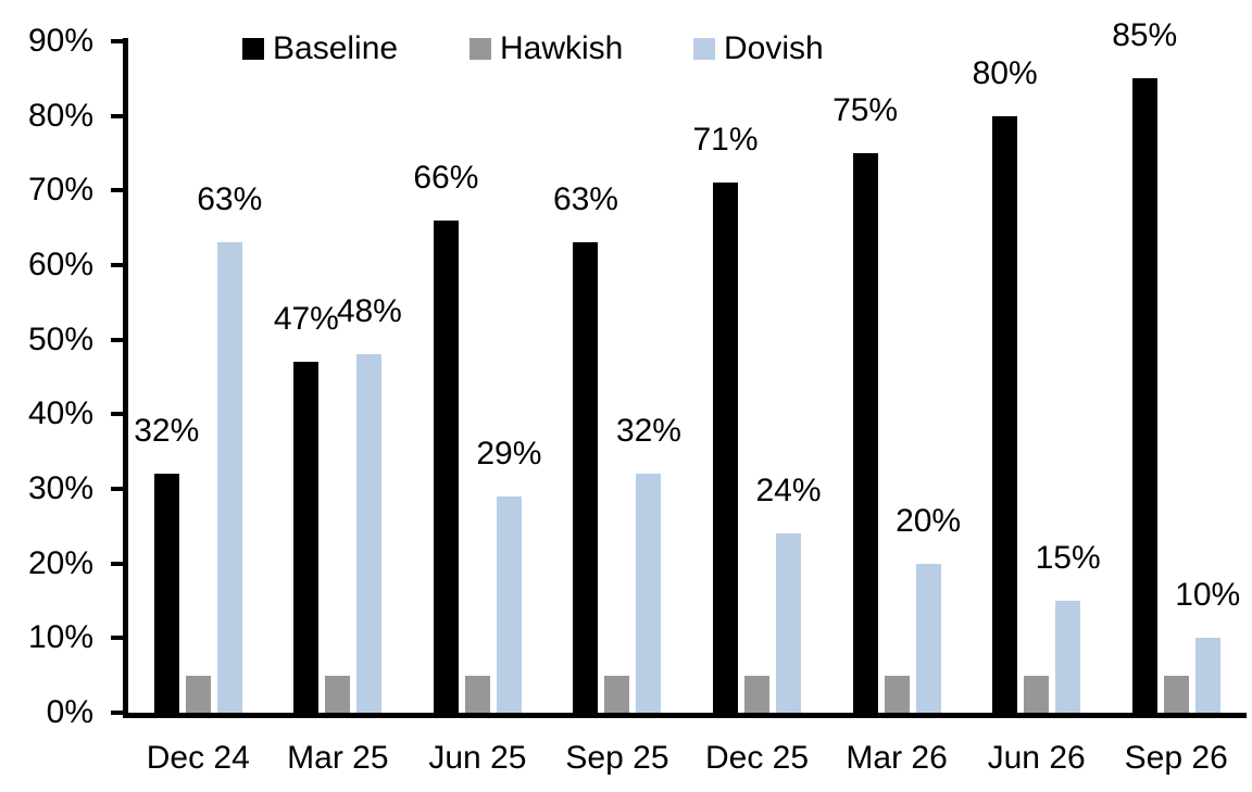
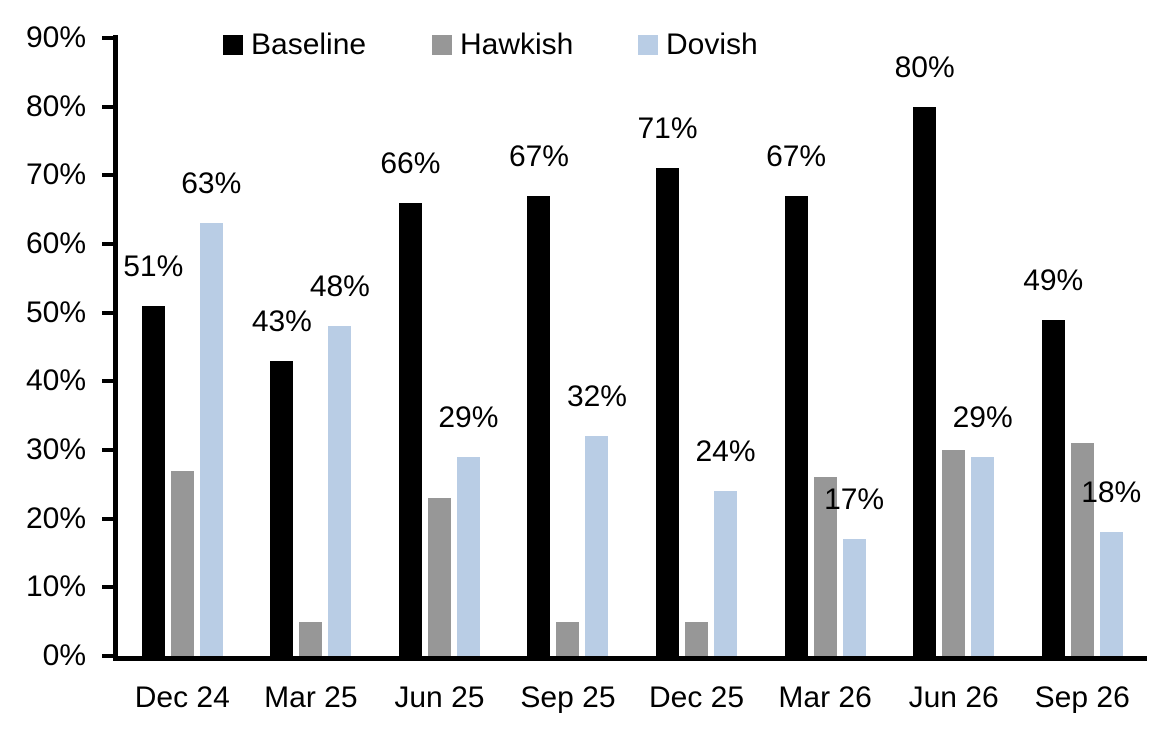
Baseline/Dec 24: 32% -> 51%
Hawkish/Dec 24: 5% -> 27%
Baseline/Mar 25: 47% -> 43%
Hawkish/Jun 25: 5% -> 23%
Baseline/Sep 25: 63% -> 67%
Baseline/Mar 26: 75% -> 67%
Hawkish/Mar 26: 5% -> 26%
Dovish/Mar 26: 20% -> 17%
Hawkish/Jun 26: 5% -> 30%
Dovish/Jun 26: 15% -> 29%
Baseline/Sep 26: 85% -> 49%
Hawkish/Sep 26: 5% -> 31%
Dovish/Sep 26: 10% -> 18%
